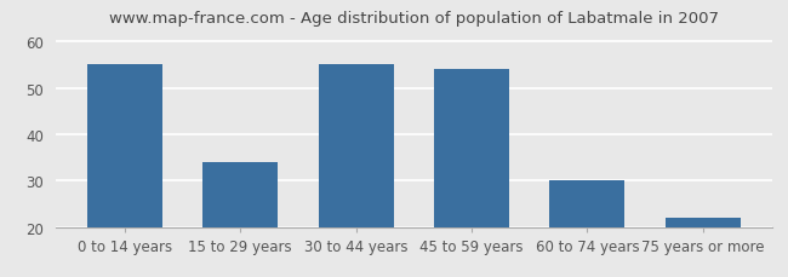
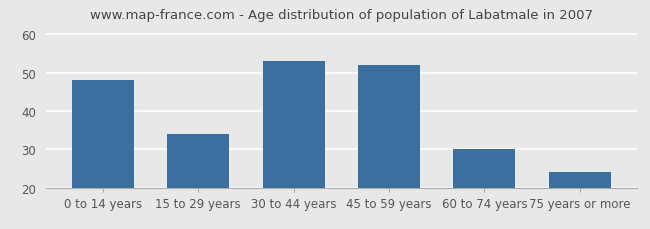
0 to 14 years: 55 -> 48
30 to 44 years: 55 -> 53
45 to 59 years: 54 -> 52
75 years or more: 22 -> 24
